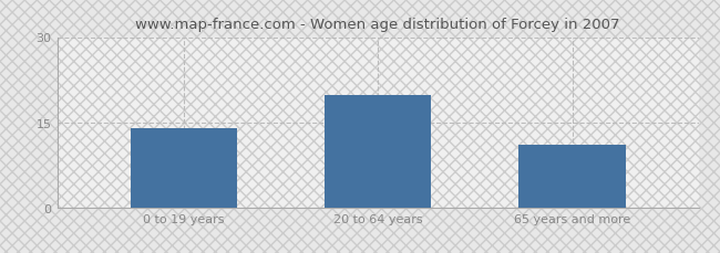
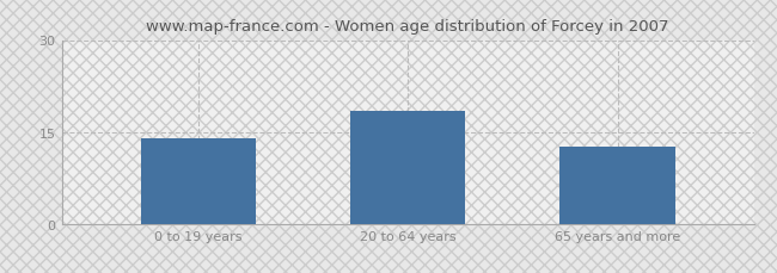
20 to 64 years: 19.8 -> 18.5
65 years and more: 11.0 -> 12.5
